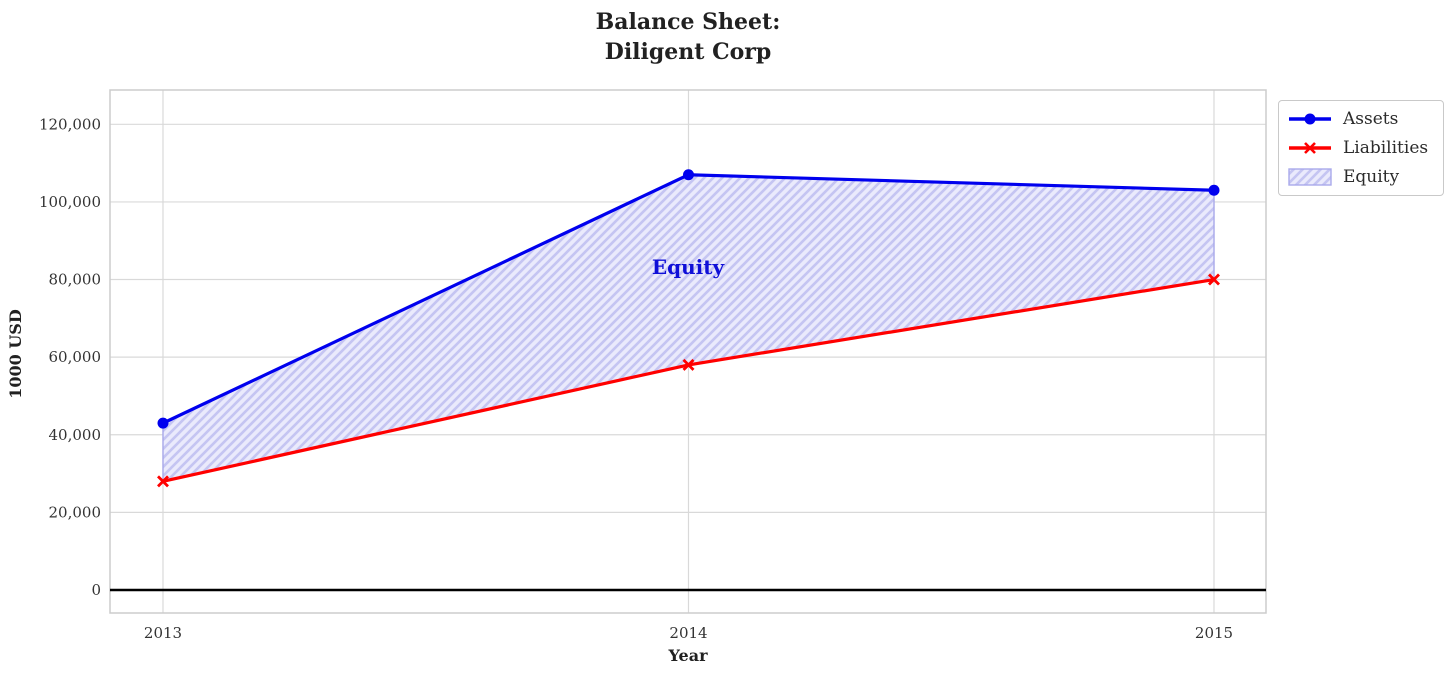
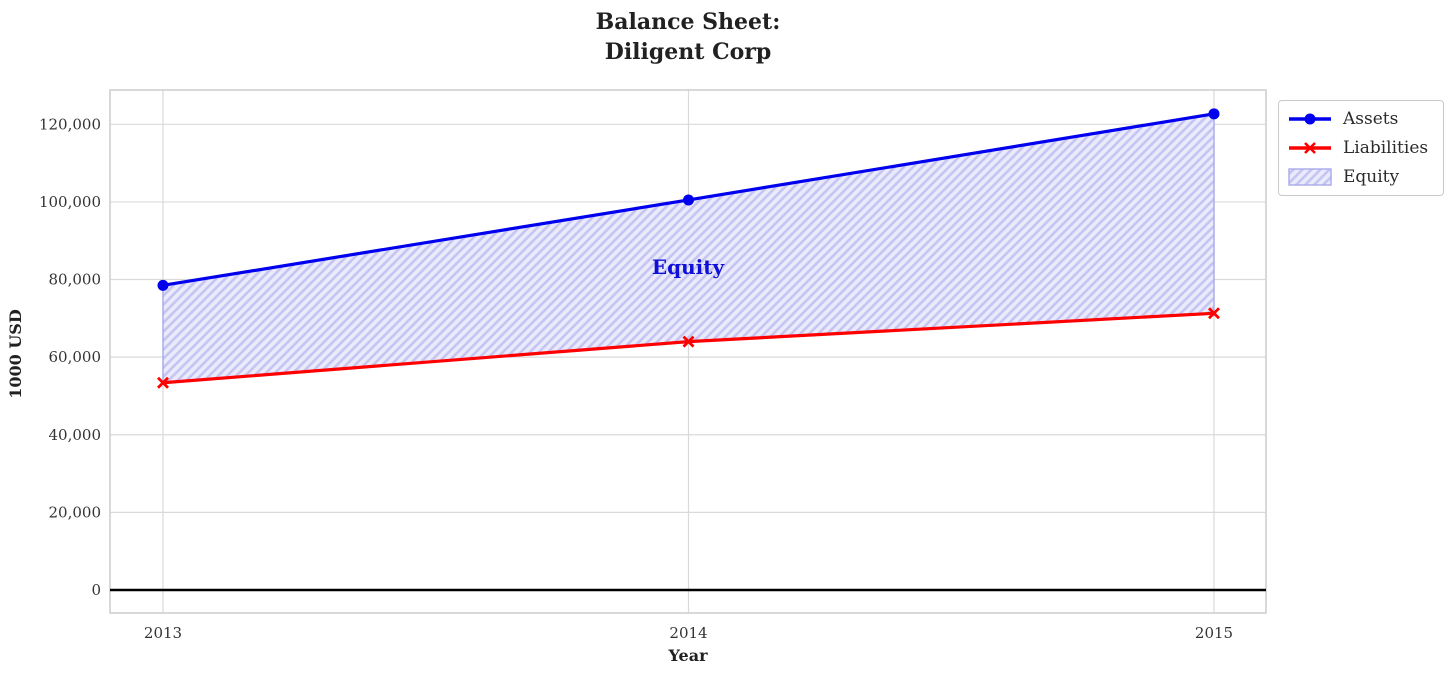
Assets/2013: 43000 -> 78000
Liabilities/2013: 28000 -> 53000
Assets/2014: 107000 -> 100000
Liabilities/2014: 58000 -> 64000
Assets/2015: 103000 -> 123000
Liabilities/2015: 80000 -> 71000
